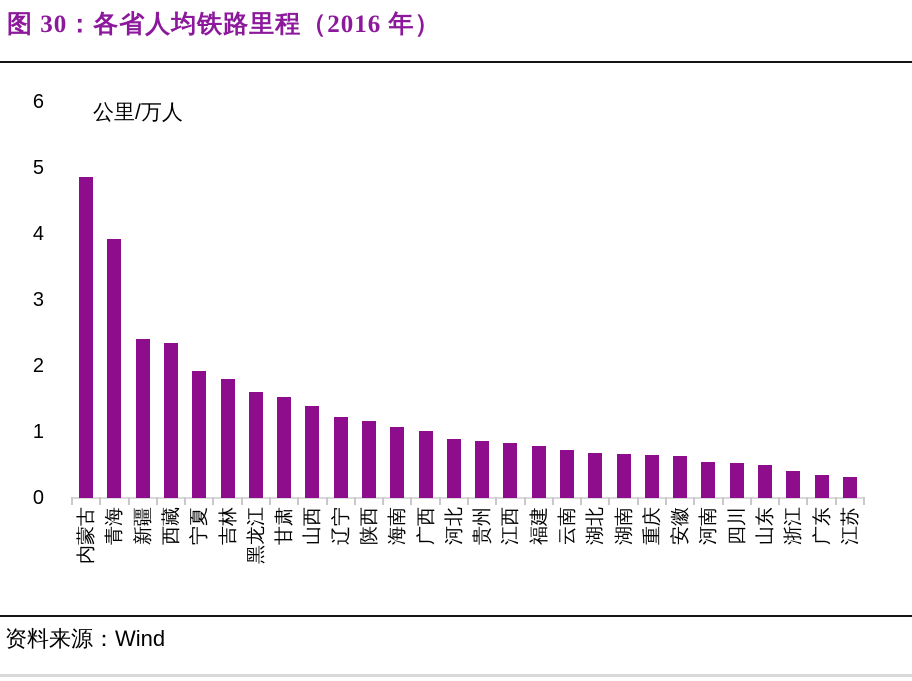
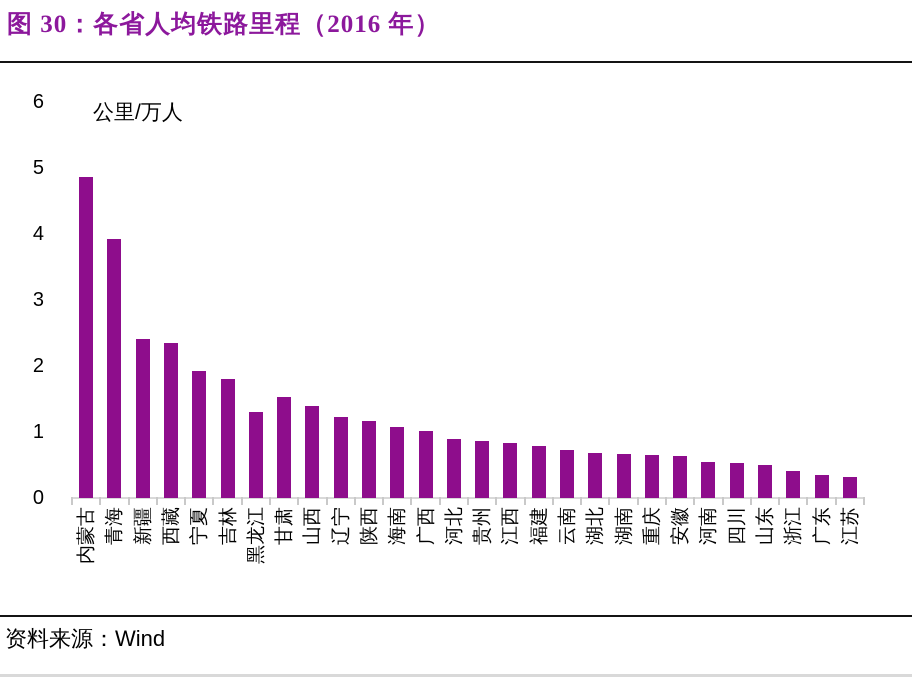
黑龙江: 1.6 -> 1.3
